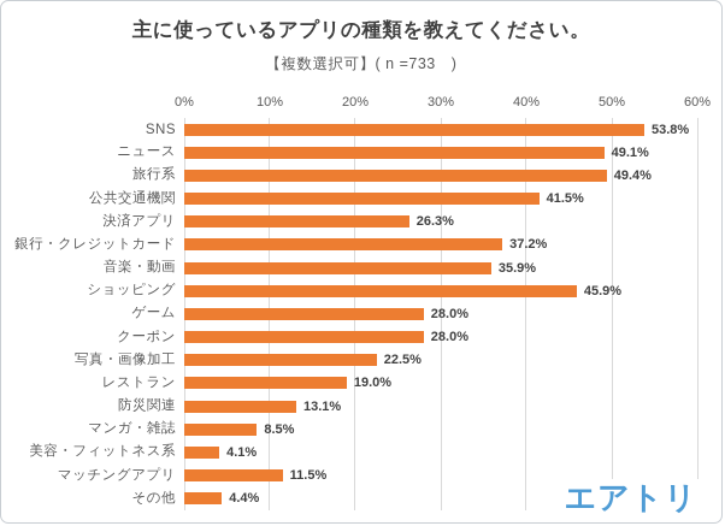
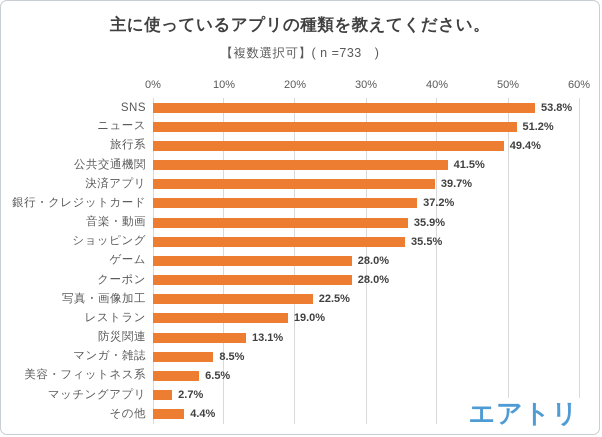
ニュース: 49.1% -> 51.2%
決済アプリ: 26.3% -> 39.7%
ショッピング: 45.9% -> 35.5%
美容・フィットネス系: 4.1% -> 6.5%
マッチングアプリ: 11.5% -> 2.7%
